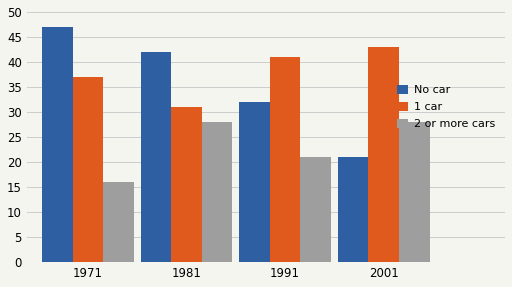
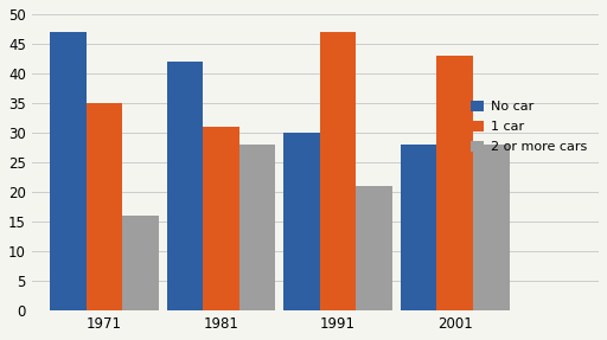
1 car/1971: 37 -> 35
No car/1991: 32 -> 30
1 car/1991: 41 -> 47
No car/2001: 21 -> 28
